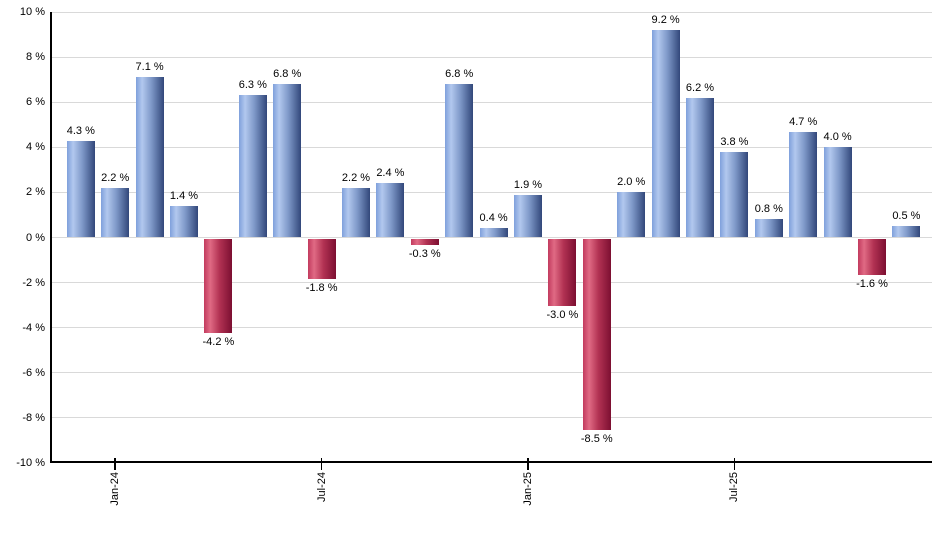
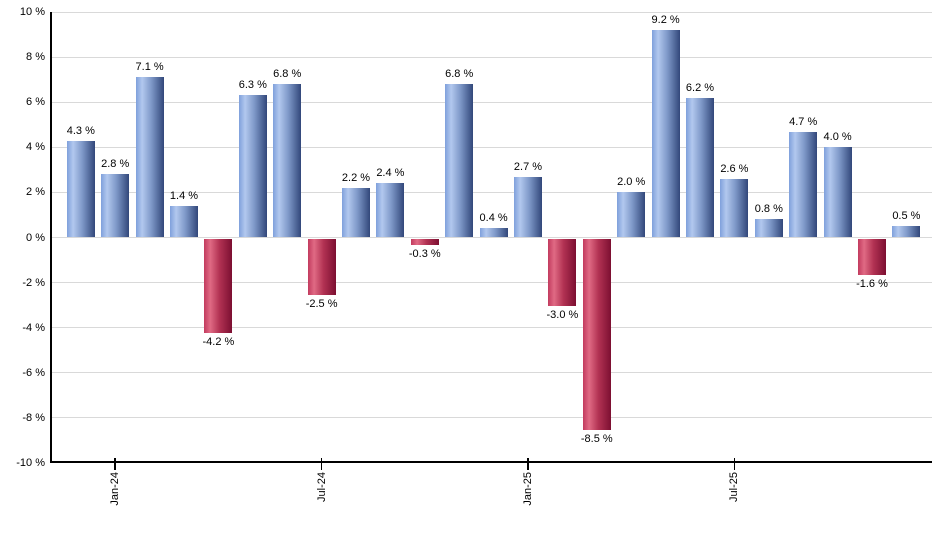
Jan-24: 2.2 -> 2.8
Jul-24: -1.8 -> -2.5
Jan-25: 1.9 -> 2.7
Jul-25: 3.8 -> 2.6
